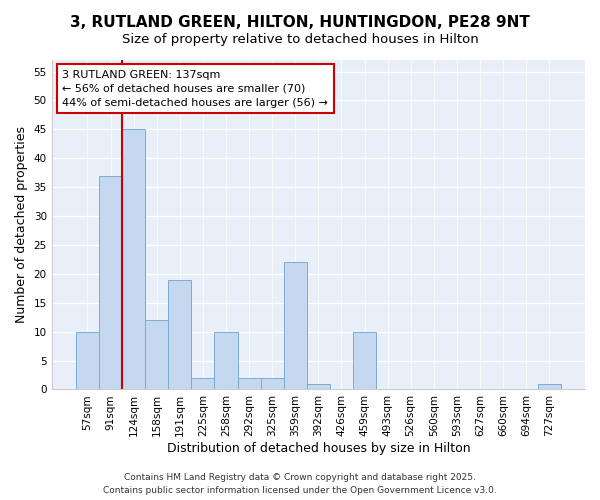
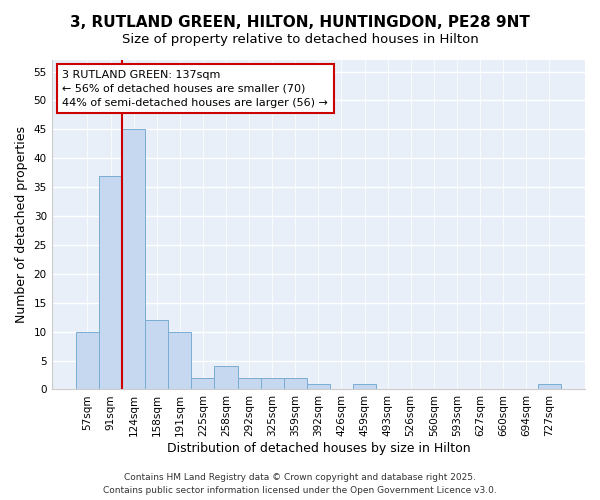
191sqm: 19 -> 10
258sqm: 10 -> 4
359sqm: 22 -> 2
459sqm: 10 -> 1
